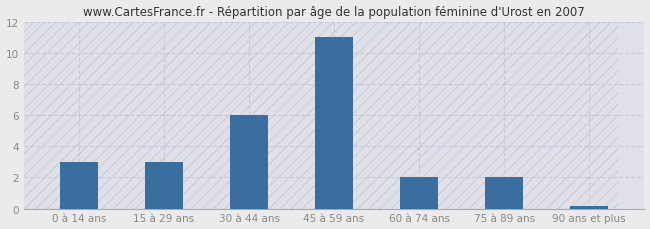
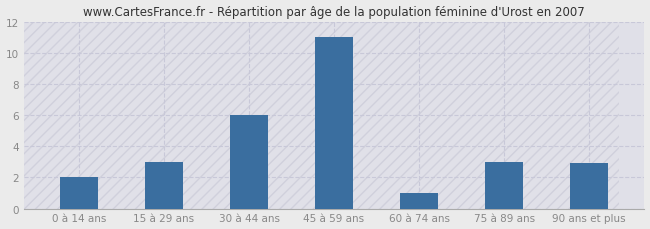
0 à 14 ans: 3.0 -> 2.0
60 à 74 ans: 2.0 -> 1.0
75 à 89 ans: 2.0 -> 3.0
90 ans et plus: 0.1 -> 2.9
